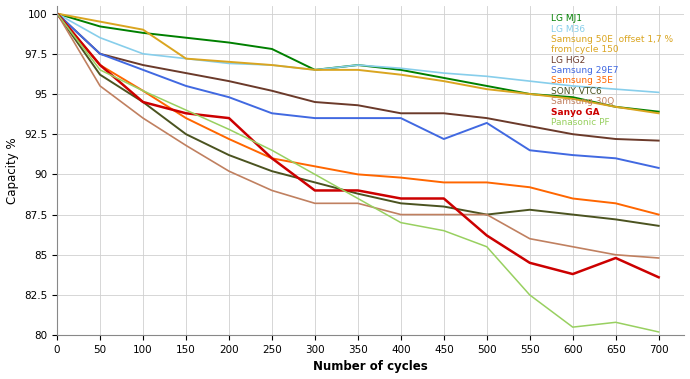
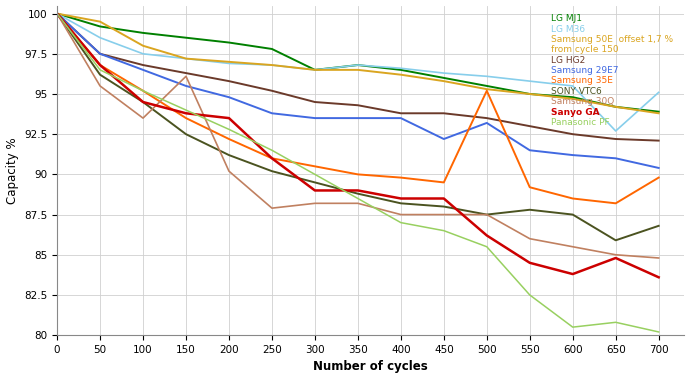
Samsung 50E offset 1,7 % from cycle 150/100: 99.0 -> 98.0
Samsung 30Q/150: 91.8 -> 96.1
Samsung 30Q/250: 89.0 -> 87.9
Samsung 35E/500: 89.5 -> 95.2
LG M36/650: 95.3 -> 92.7
SONY VTC6/650: 87.2 -> 85.9
Samsung 35E/700: 87.5 -> 89.8
